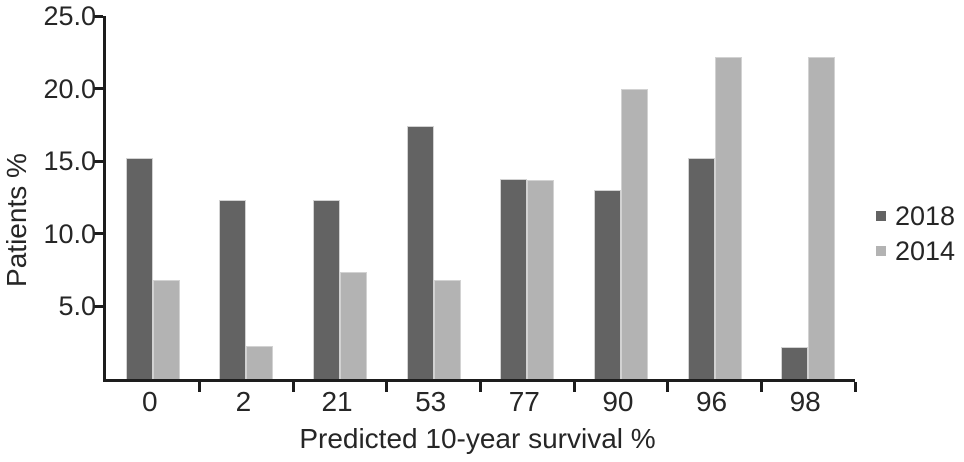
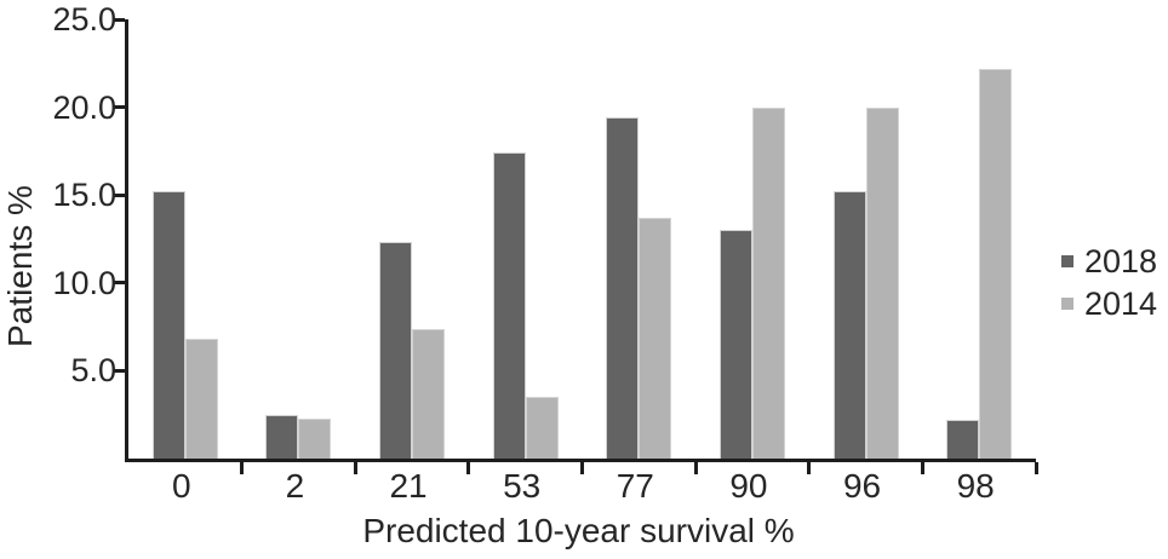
2018/2: 12.3 -> 2.5
2014/53: 6.8 -> 3.5
2018/77: 13.8 -> 19.4
2014/96: 22.2 -> 20.0
